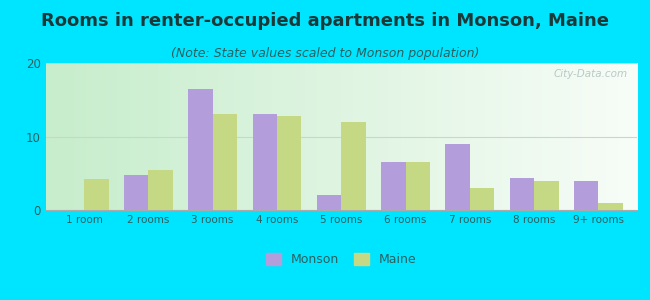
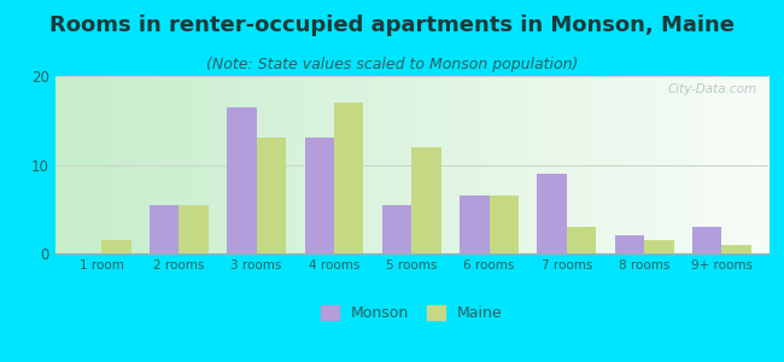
Maine/1 room: 4.2 -> 1.5
Monson/2 rooms: 4.8 -> 5.5
Maine/4 rooms: 12.8 -> 17.0
Monson/5 rooms: 2.0 -> 5.5
Monson/8 rooms: 4.4 -> 2.0
Maine/8 rooms: 4.0 -> 1.5
Monson/9+ rooms: 4.0 -> 3.0
